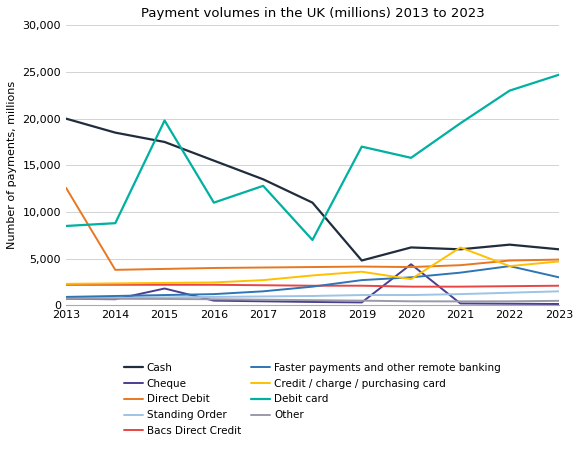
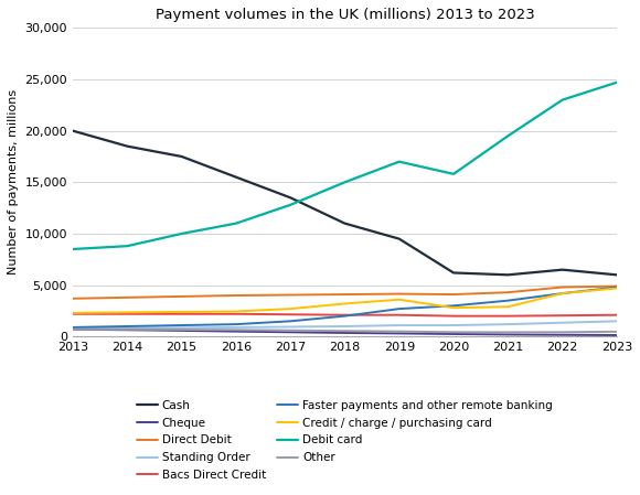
Direct Debit/2013: 12,600 -> 3,700
Cheque/2015: 1,800 -> 600
Debit card/2015: 19,800 -> 10,000
Debit card/2018: 7,000 -> 15,000
Cash/2019: 4,800 -> 9,500
Cheque/2020: 4,400 -> 200
Credit / charge / purchasing card/2021: 6,200 -> 2,900
Faster payments and other remote banking/2023: 3,000 -> 4,800
